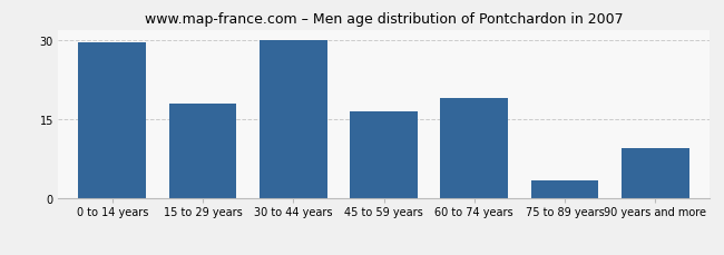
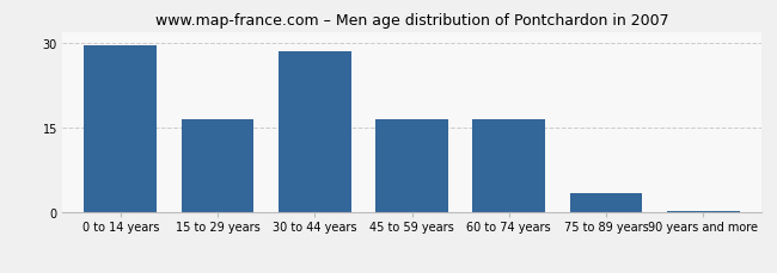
15 to 29 years: 18.0 -> 16.5
30 to 44 years: 30.0 -> 28.5
60 to 74 years: 19.0 -> 16.5
90 years and more: 9.5 -> 0.2
